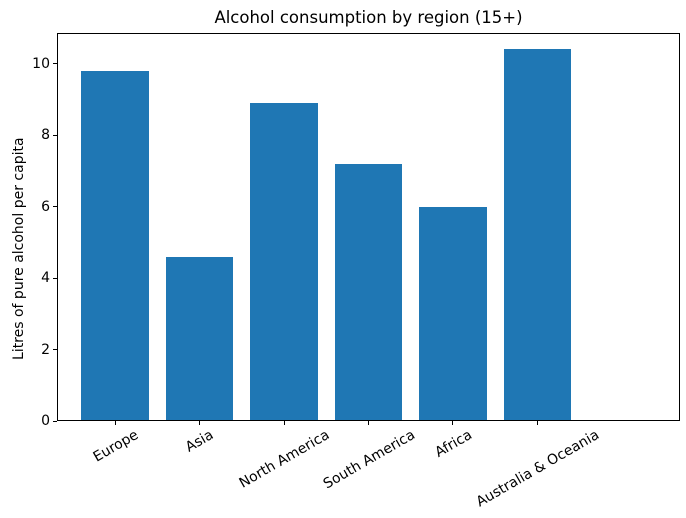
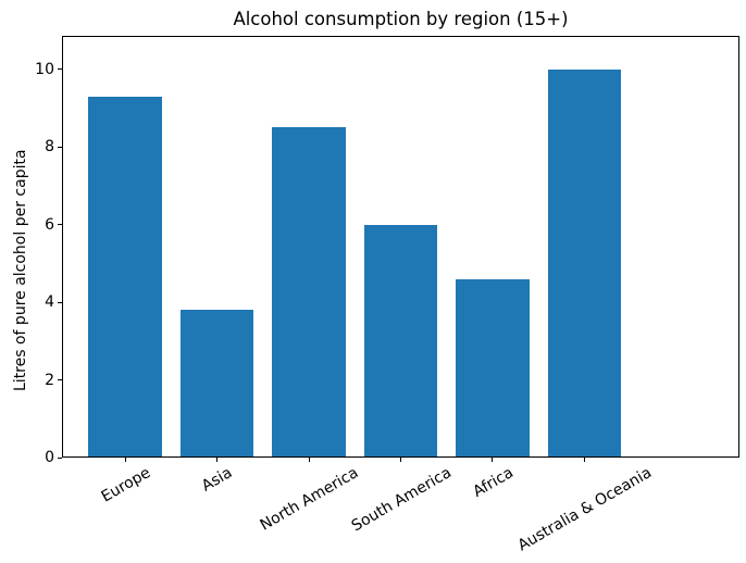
Europe: 9.8 -> 9.3
Asia: 4.6 -> 3.8
North America: 8.9 -> 8.5
South America: 7.2 -> 6.0
Africa: 6.0 -> 4.6
Australia & Oceania: 10.4 -> 10.0
